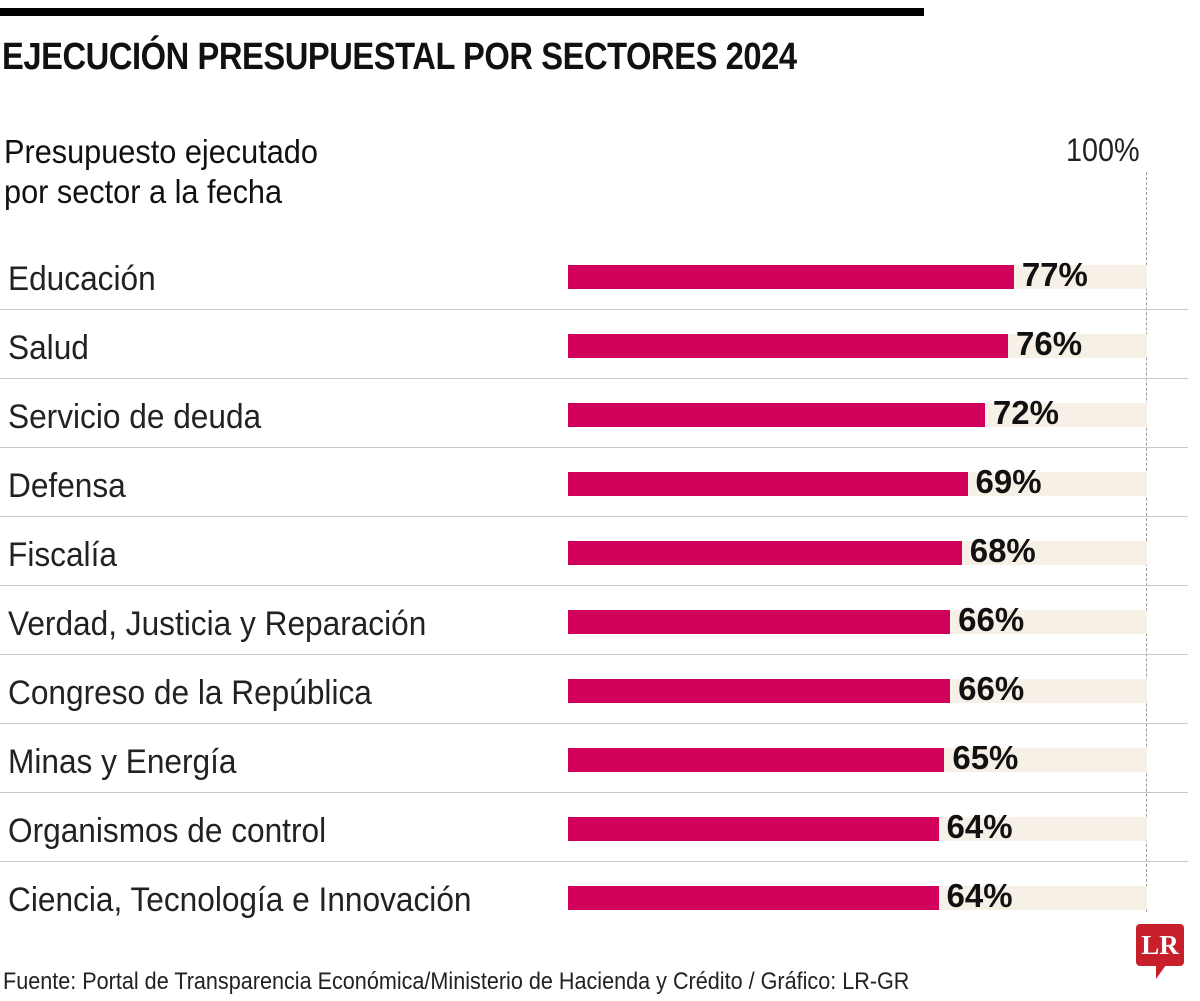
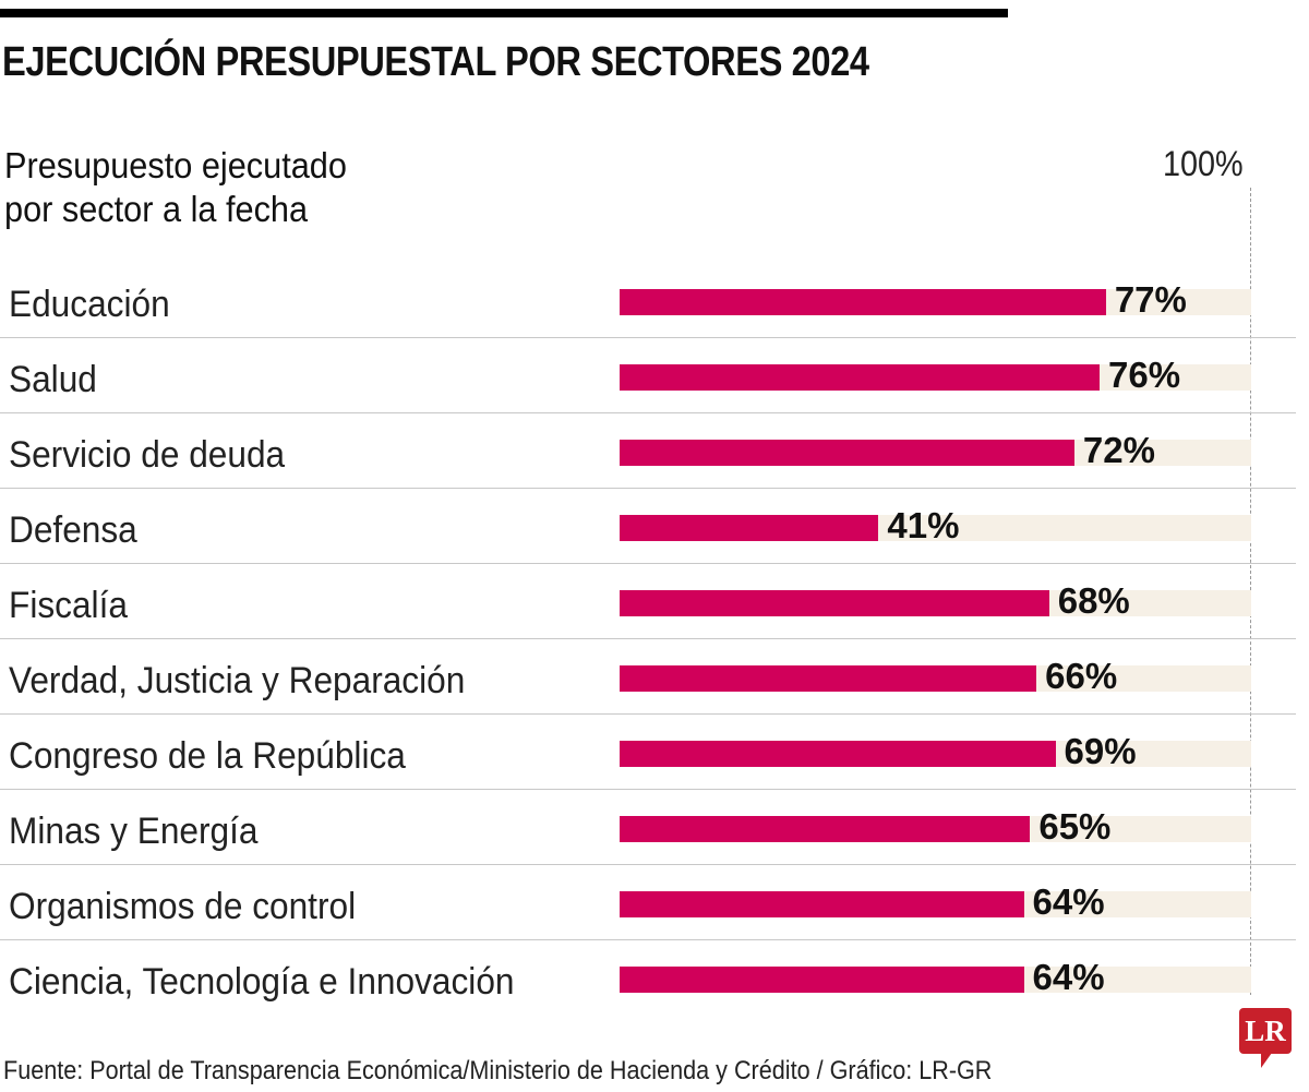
Defensa: 69% -> 41%
Congreso de la República: 66% -> 69%
